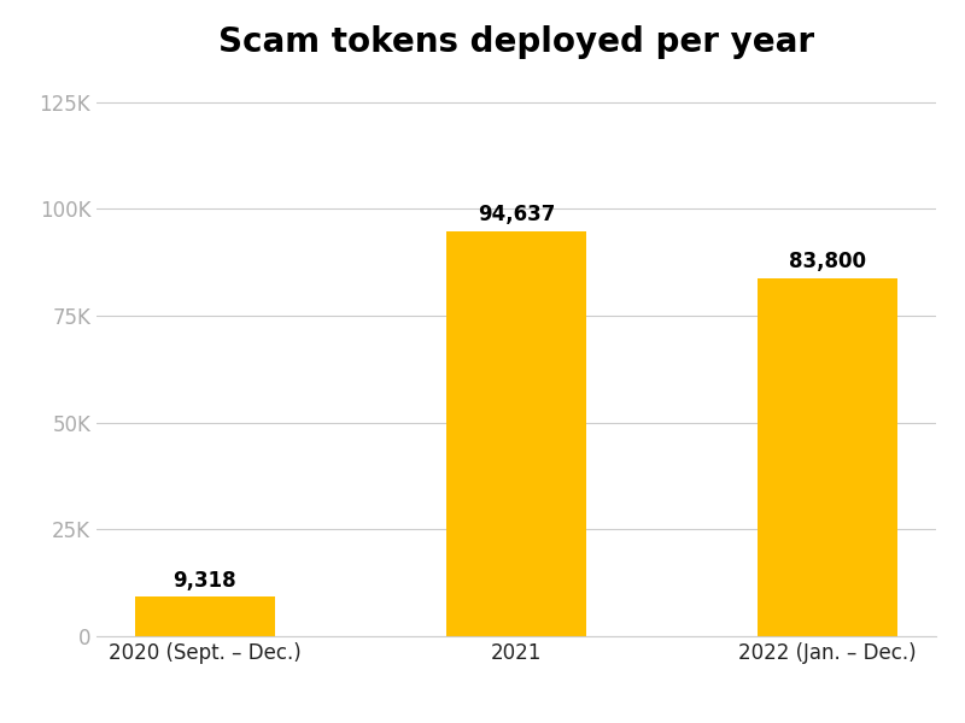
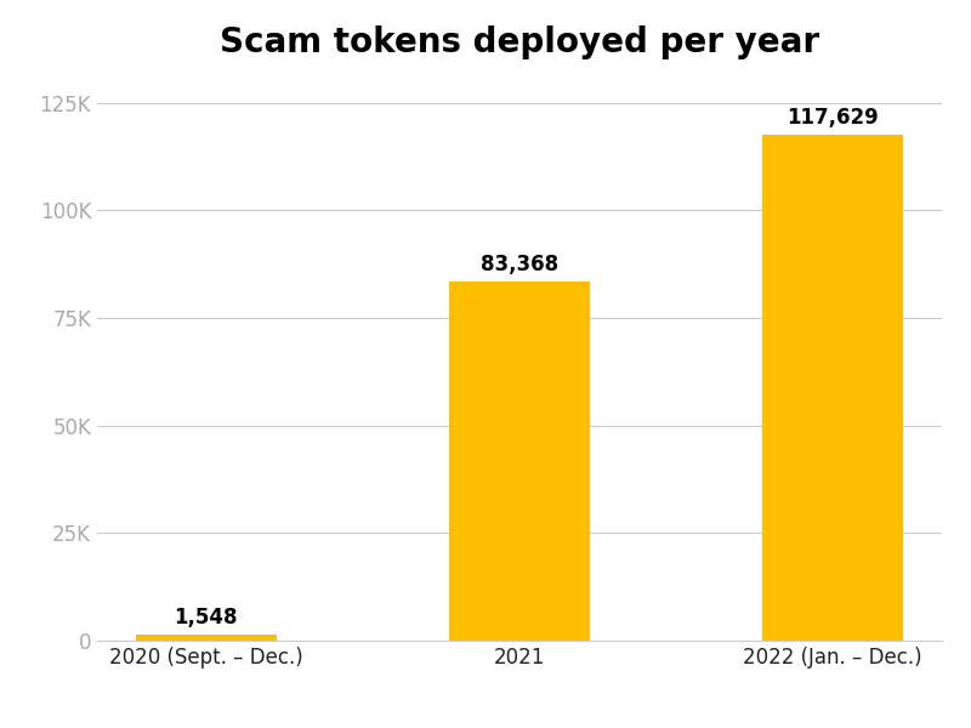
2020 (Sept. – Dec.): 9,318 -> 1,548
2021: 94,637 -> 83,368
2022 (Jan. – Dec.): 83,800 -> 117,629
